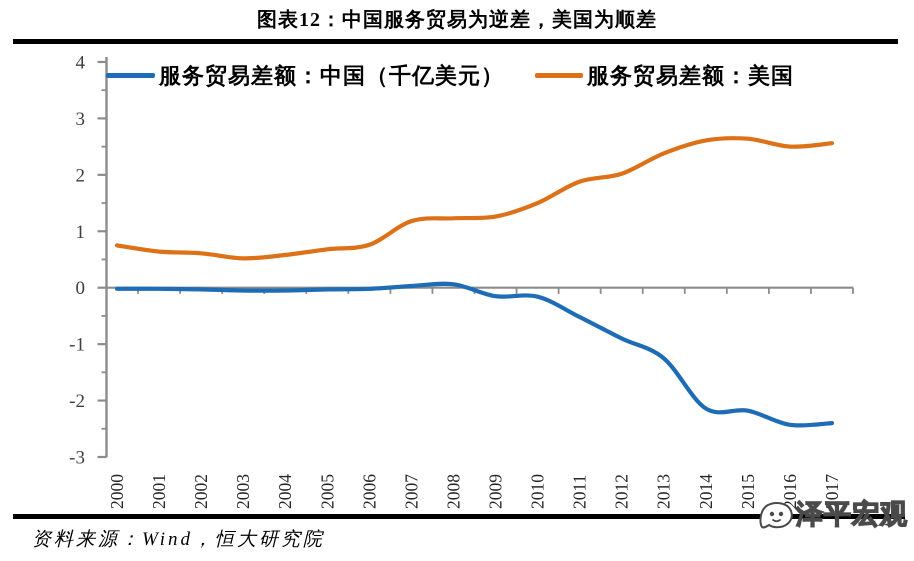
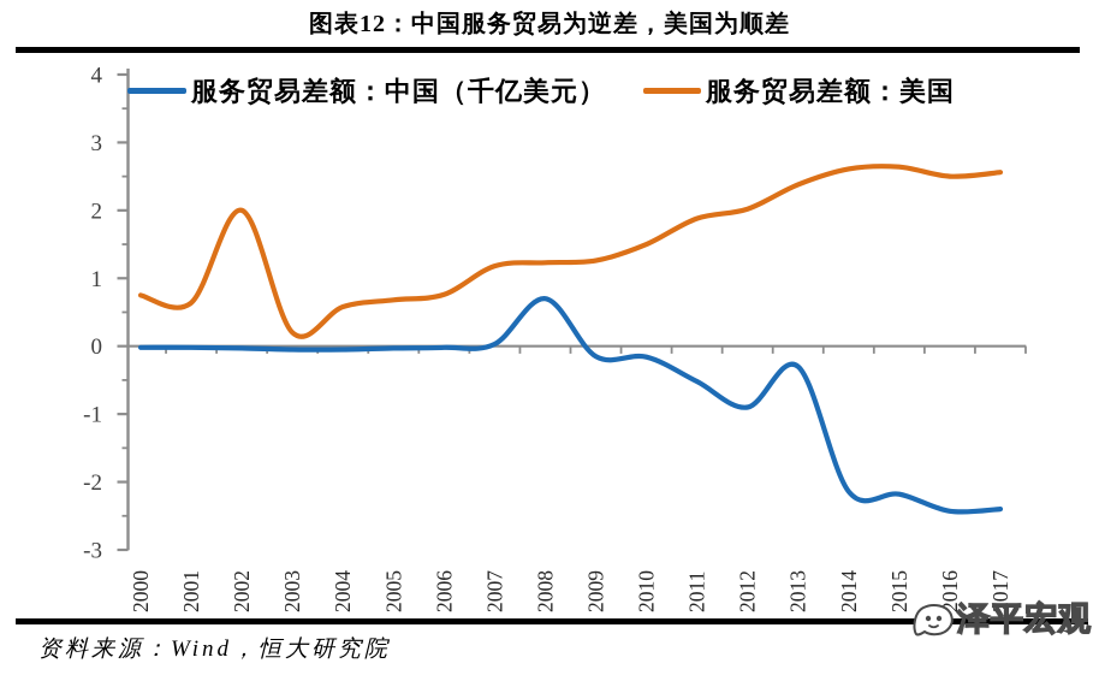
服务贸易差额：美国/2002: 0.6 -> 2.0
服务贸易差额：美国/2003: 0.5 -> 0.2
服务贸易差额：中国（千亿美元）/2008: 0.1 -> 0.7
服务贸易差额：中国（千亿美元）/2013: -1.2 -> -0.3
